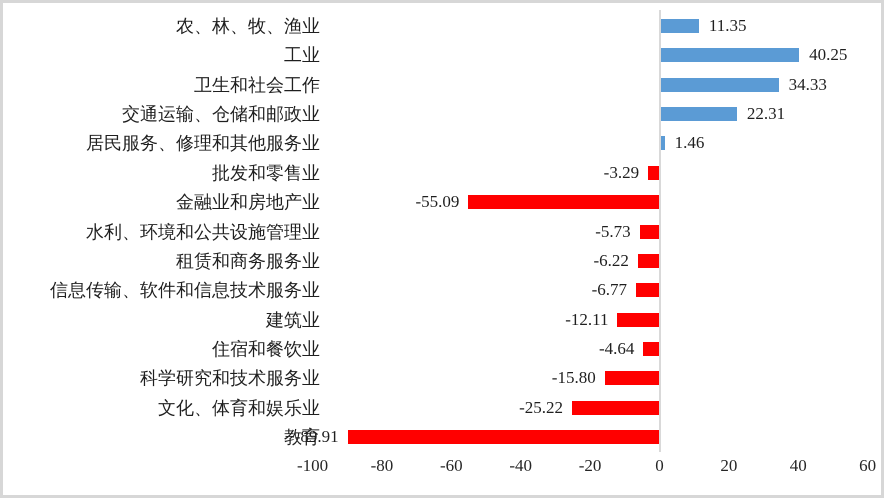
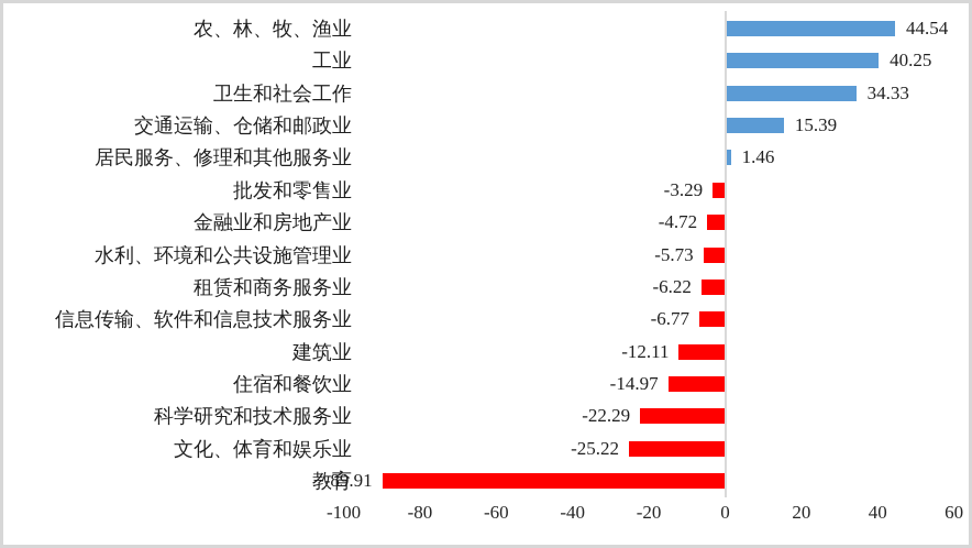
农、林、牧、渔业: 11.35 -> 44.54
交通运输、仓储和邮政业: 22.31 -> 15.39
金融业和房地产业: -55.09 -> -4.72
住宿和餐饮业: -4.64 -> -14.97
科学研究和技术服务业: -15.80 -> -22.29
